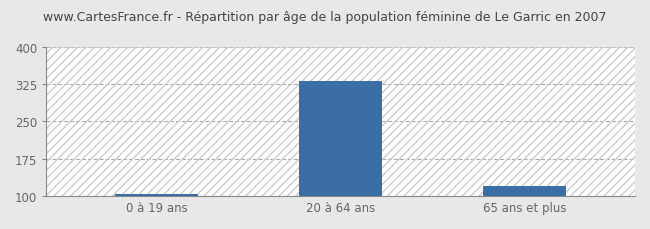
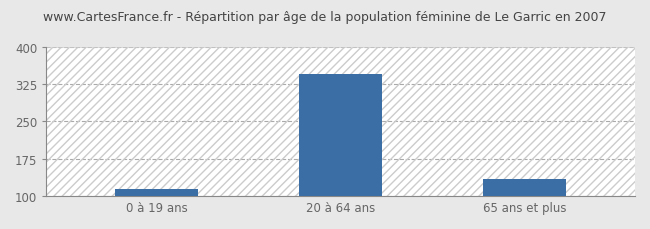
0 à 19 ans: 104 -> 115
20 à 64 ans: 330 -> 345
65 ans et plus: 120 -> 135
